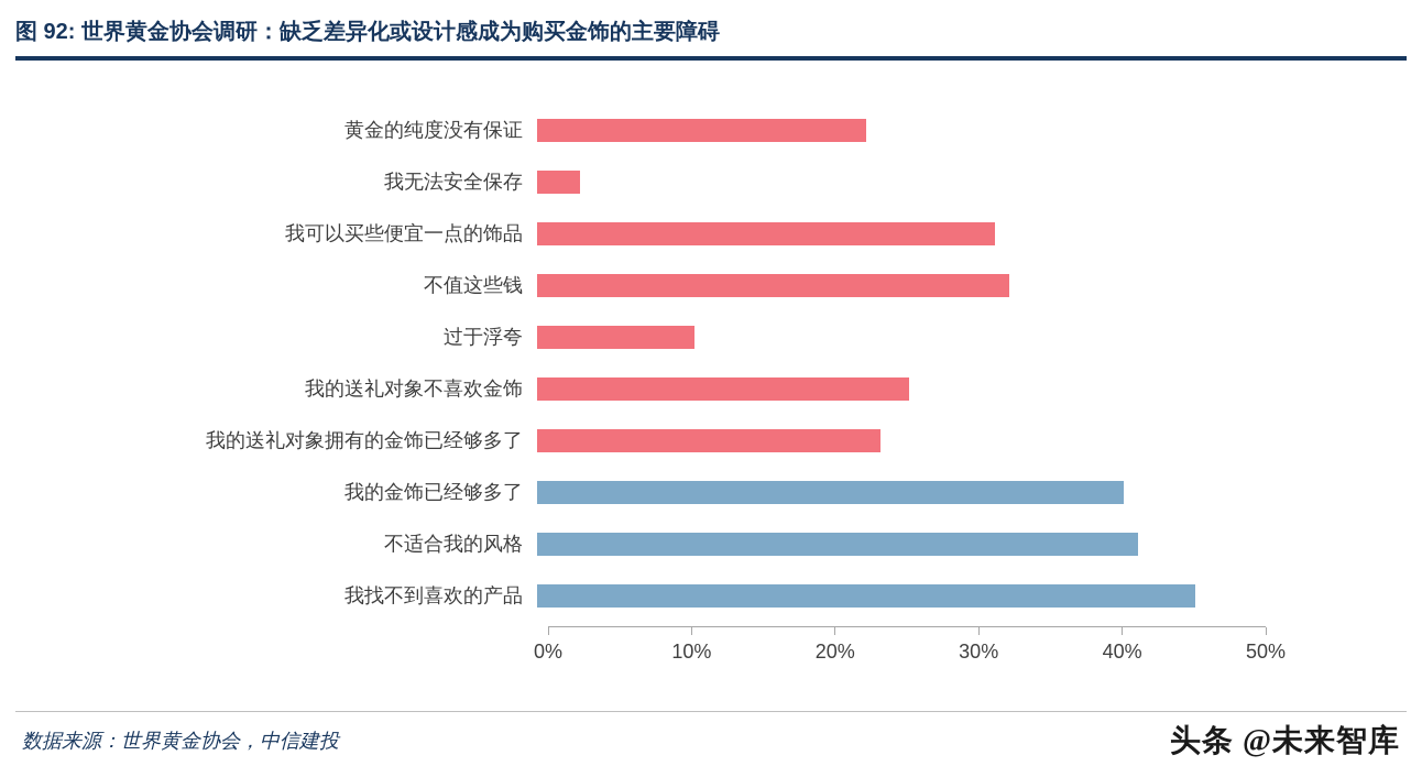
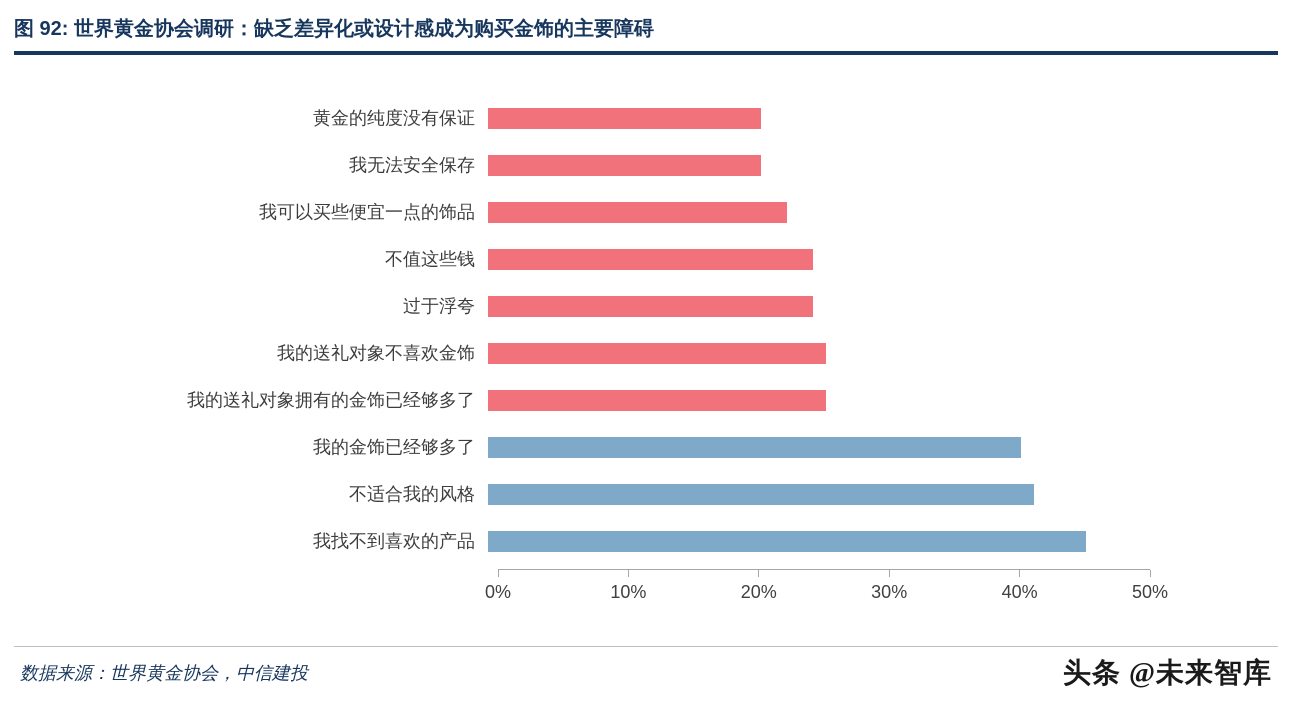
黄金的纯度没有保证: 23% -> 21%
我无法安全保存: 3% -> 21%
我可以买些便宜一点的饰品: 32% -> 23%
不值这些钱: 33% -> 25%
过于浮夸: 11% -> 25%
我的送礼对象拥有的金饰已经够多了: 24% -> 26%
